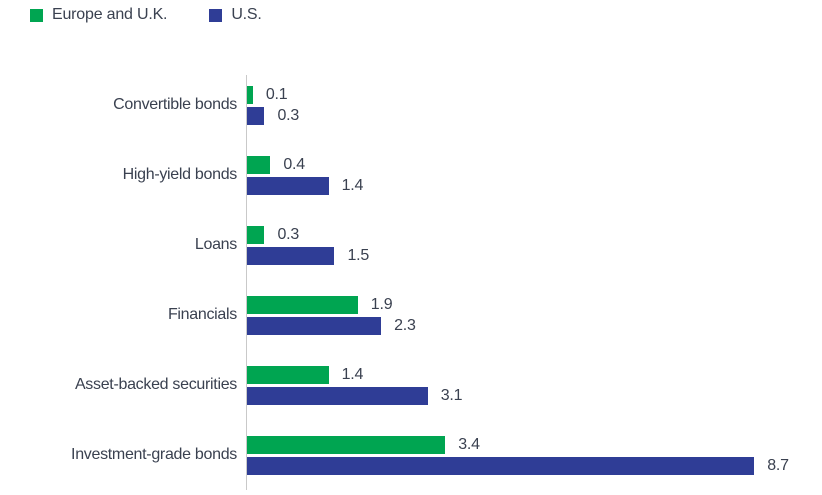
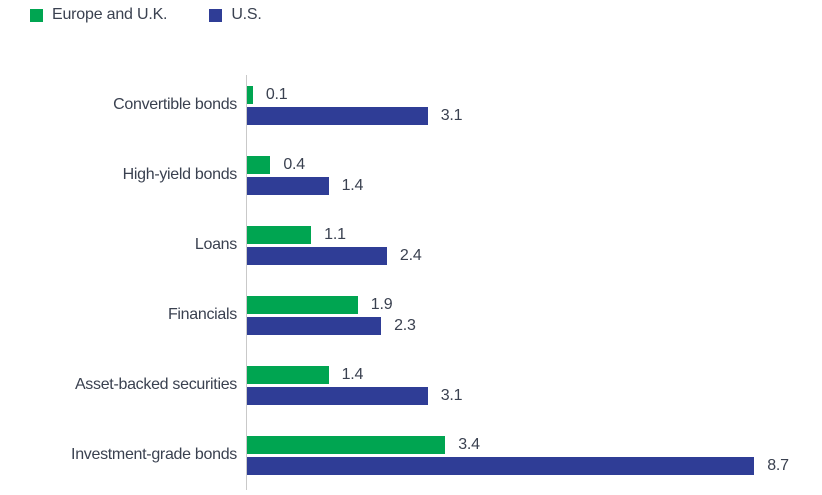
U.S./Convertible bonds: 0.3 -> 3.1
Europe and U.K./Loans: 0.3 -> 1.1
U.S./Loans: 1.5 -> 2.4
